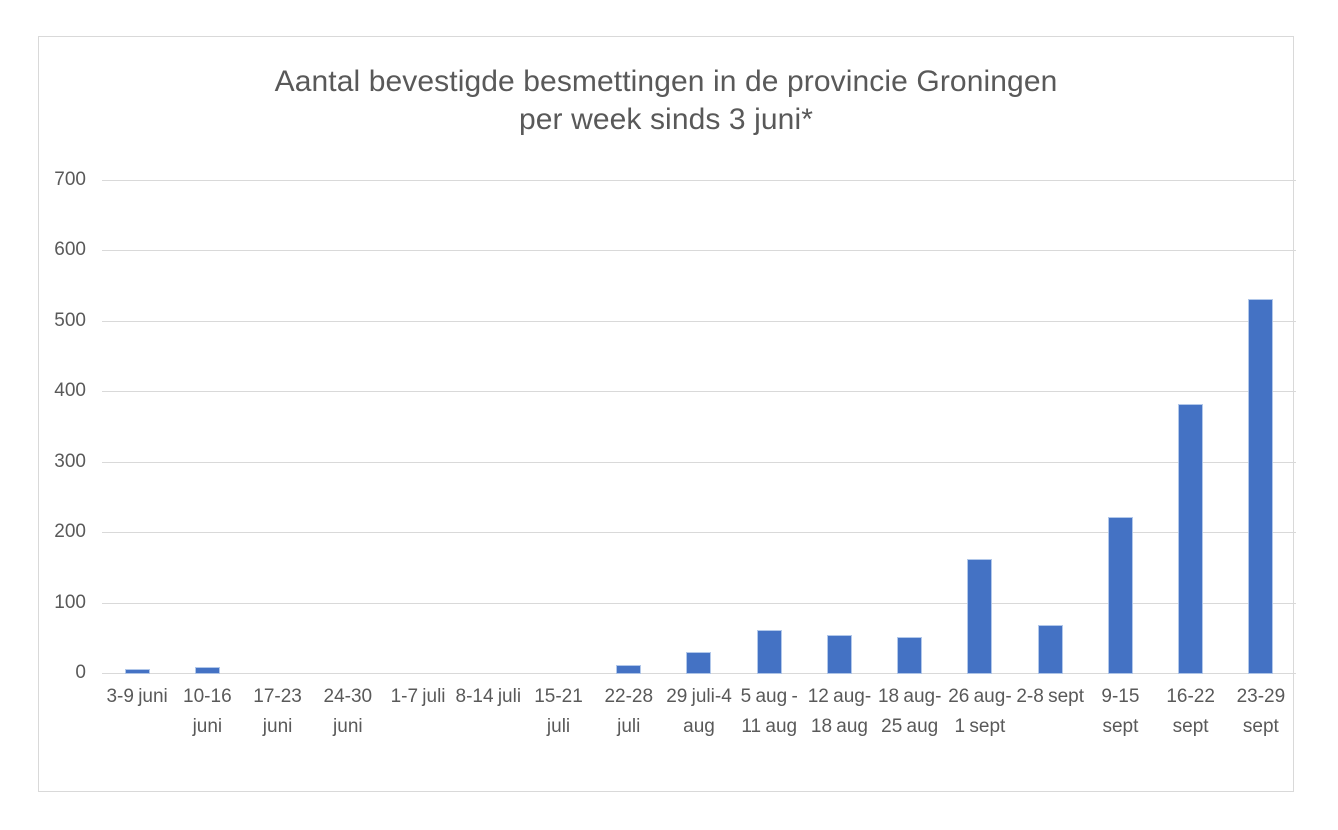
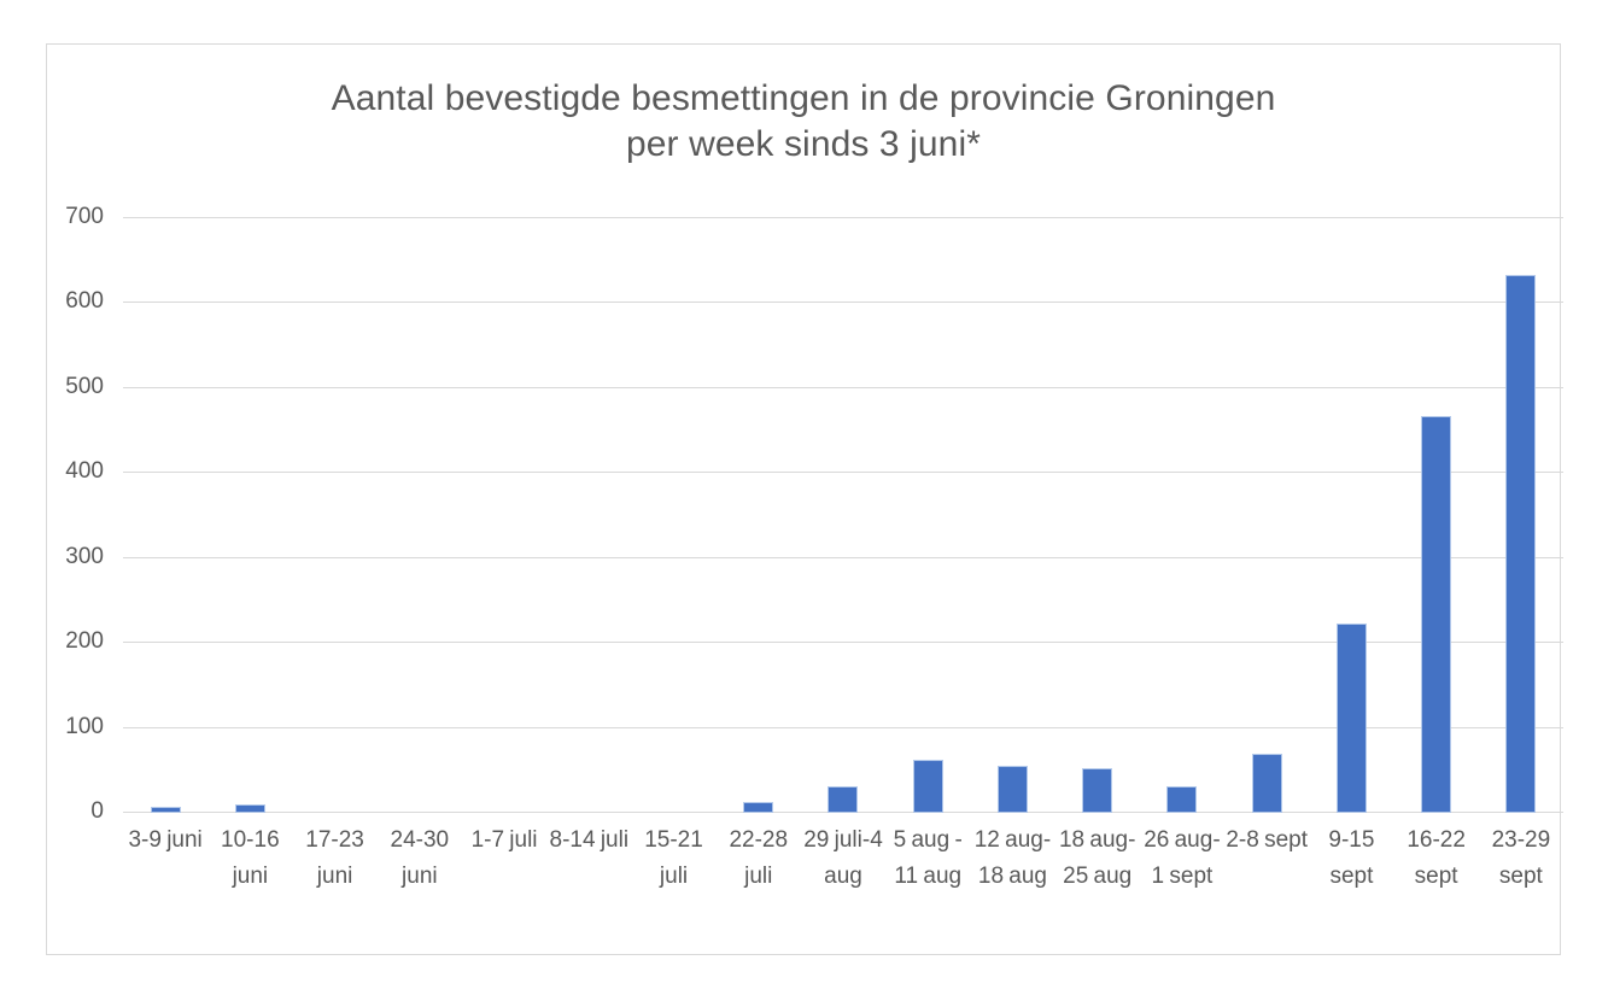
26 aug-1 sept: 160 -> 30
16-22 sept: 380 -> 460
23-29 sept: 530 -> 630
